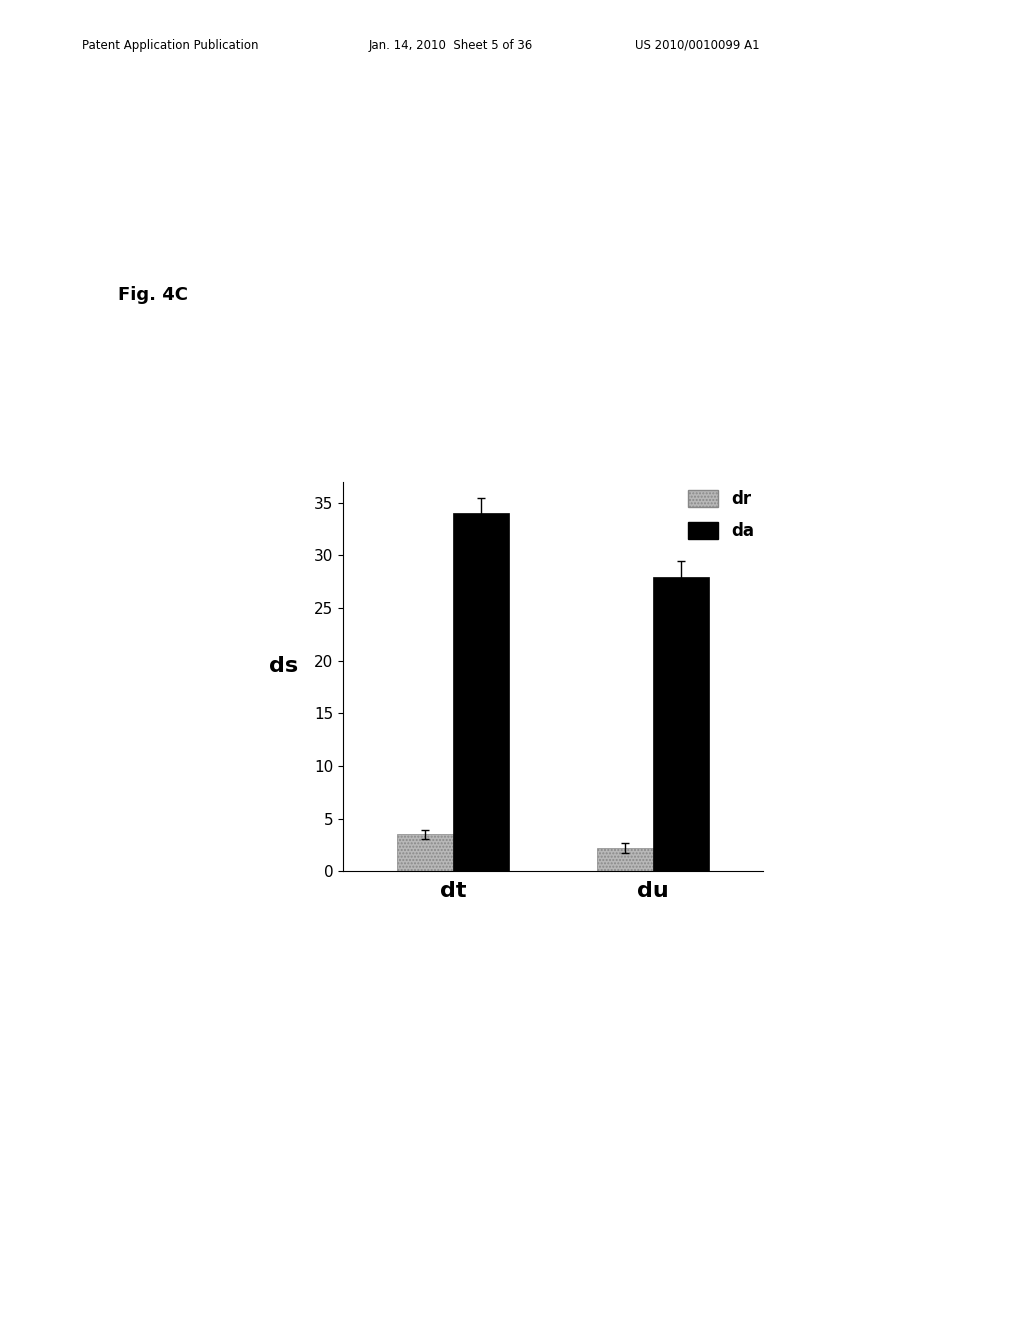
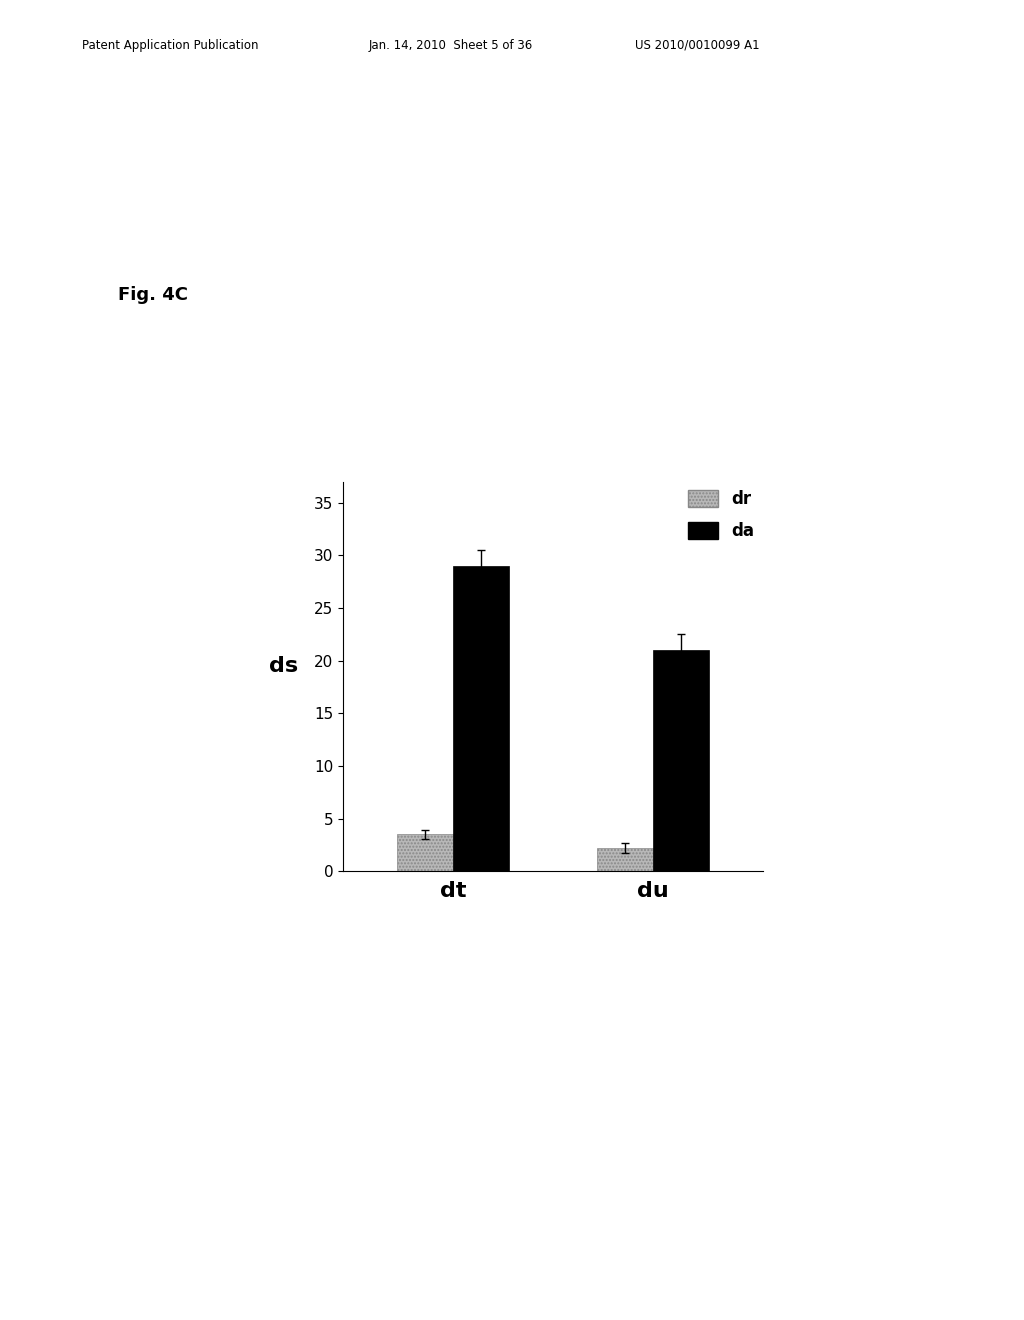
da/dt: 34 -> 29
da/du: 28 -> 21
